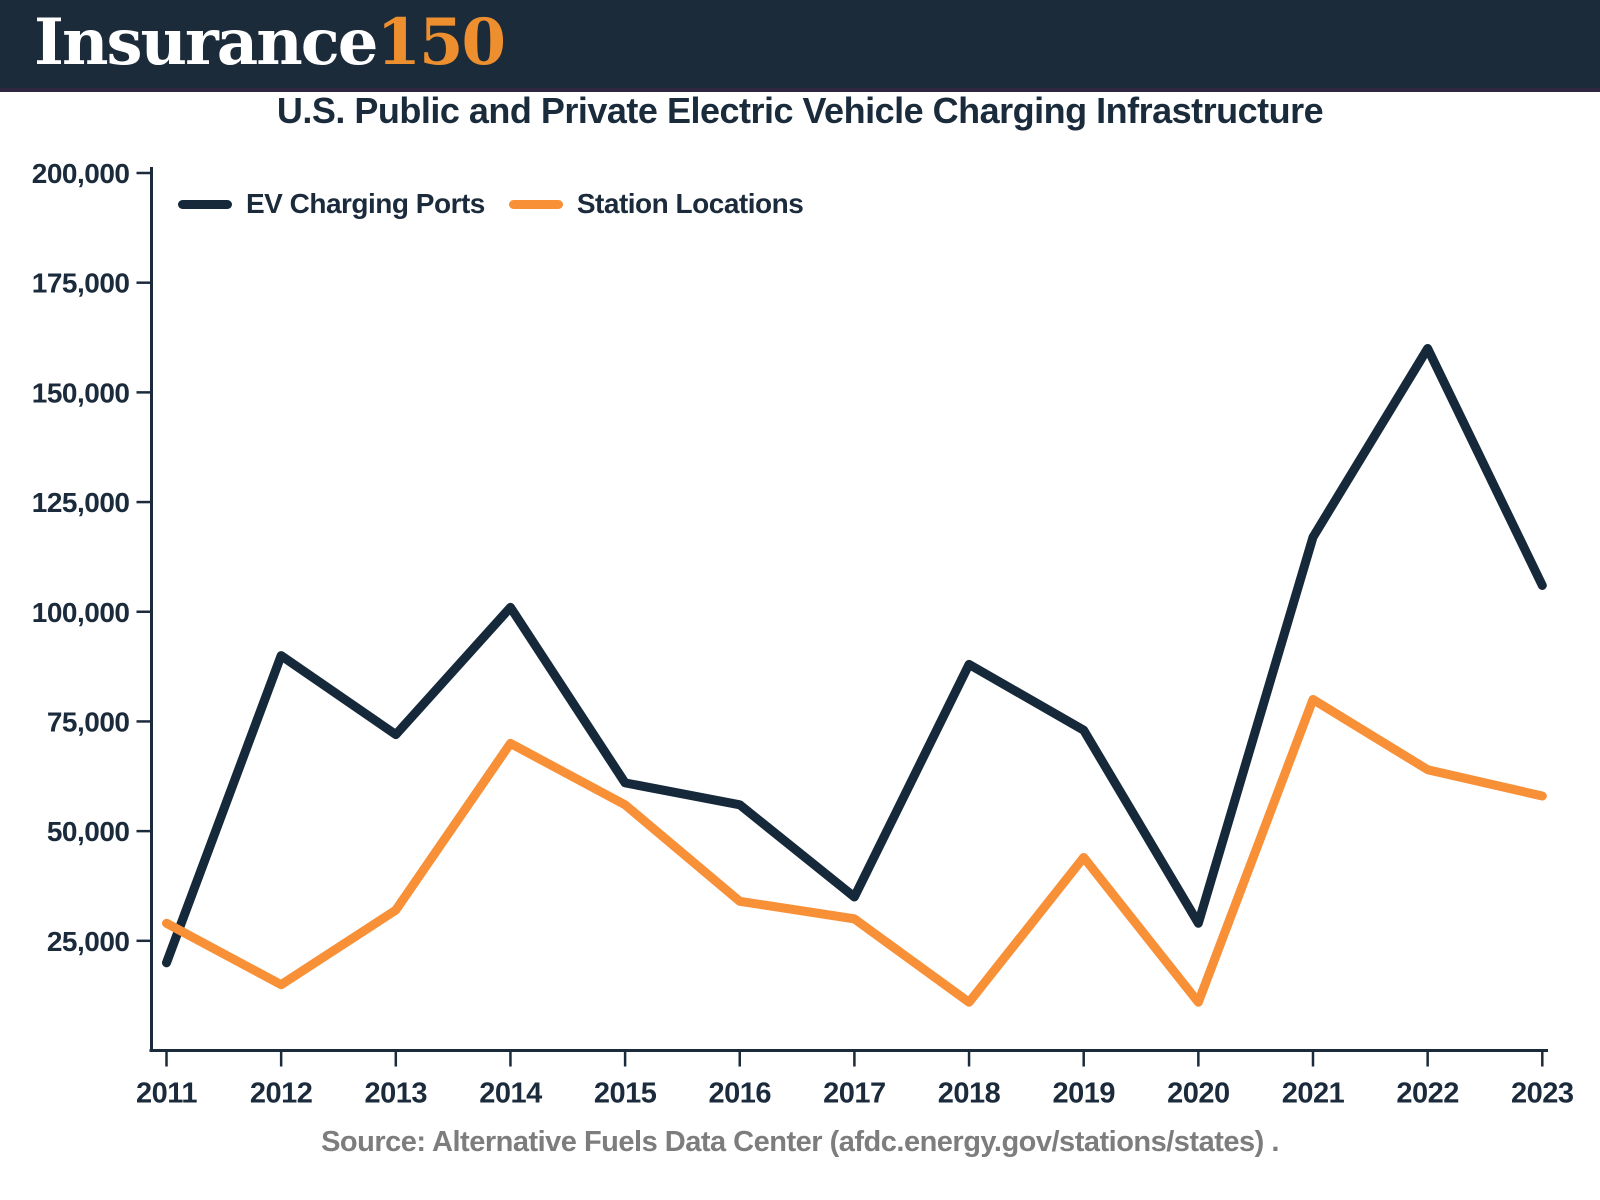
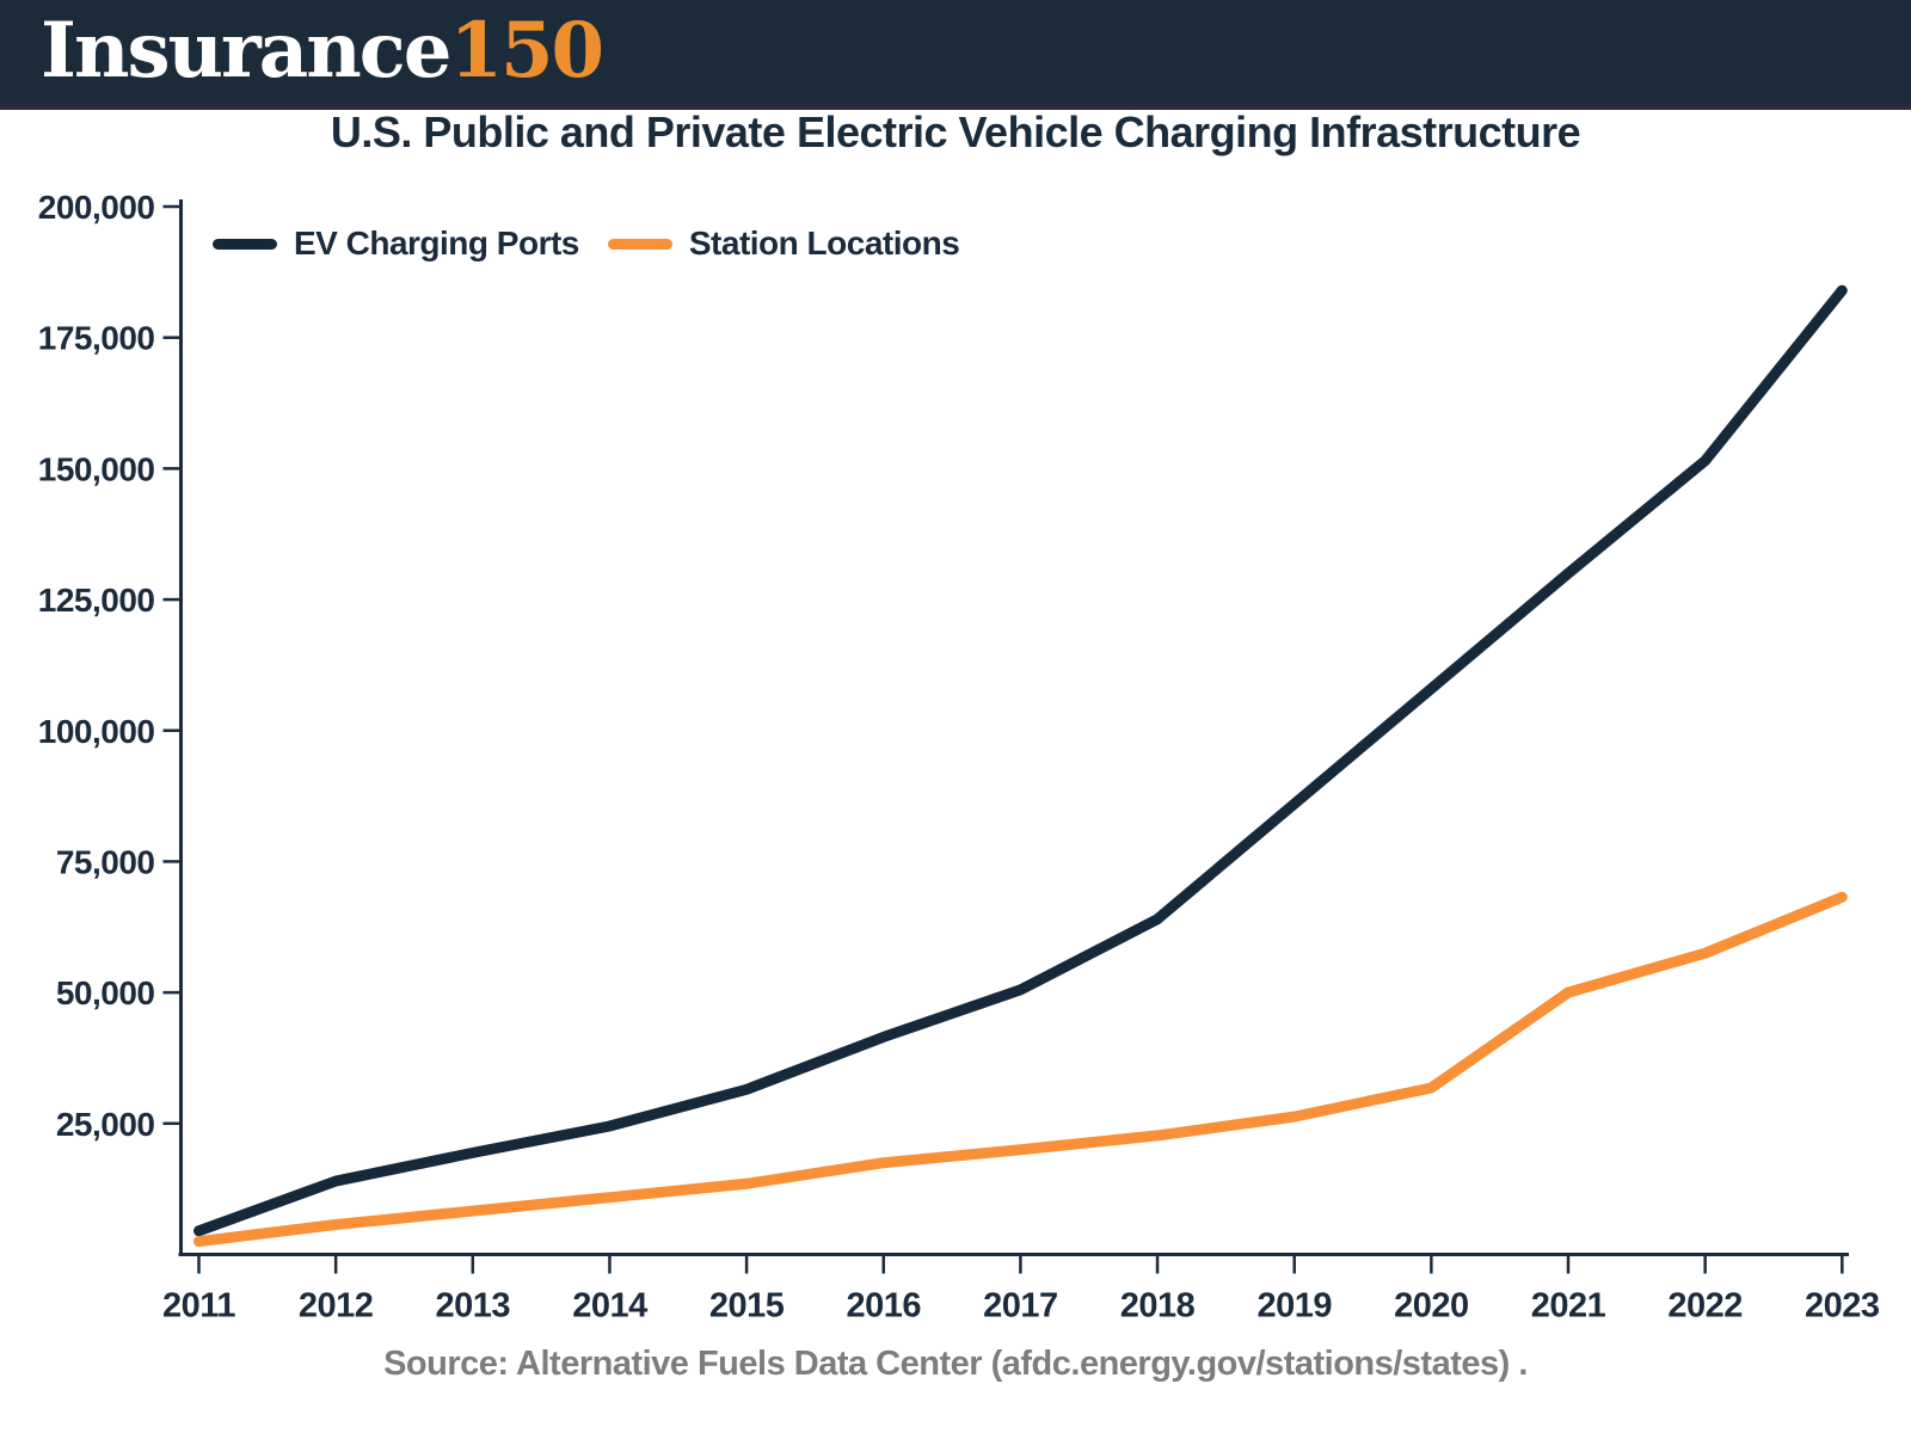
EV Charging Ports/2011: 20000 -> 4000
Station Locations/2011: 29000 -> 2000
EV Charging Ports/2012: 90000 -> 14000
Station Locations/2012: 15000 -> 6000
EV Charging Ports/2013: 72000 -> 19000
Station Locations/2013: 32000 -> 8000
EV Charging Ports/2014: 101000 -> 24000
Station Locations/2014: 70000 -> 11000
EV Charging Ports/2015: 61000 -> 32000
Station Locations/2015: 56000 -> 14000
EV Charging Ports/2016: 56000 -> 42000
Station Locations/2016: 34000 -> 18000
EV Charging Ports/2017: 35000 -> 50000
Station Locations/2017: 30000 -> 20000
EV Charging Ports/2018: 88000 -> 64000
Station Locations/2018: 11000 -> 23000
EV Charging Ports/2019: 73000 -> 86000
Station Locations/2019: 44000 -> 26000
EV Charging Ports/2020: 29000 -> 108000
Station Locations/2020: 11000 -> 32000
EV Charging Ports/2021: 117000 -> 130000
Station Locations/2021: 80000 -> 50000
EV Charging Ports/2022: 160000 -> 152000
Station Locations/2022: 64000 -> 58000
EV Charging Ports/2023: 106000 -> 184000
Station Locations/2023: 58000 -> 68000
